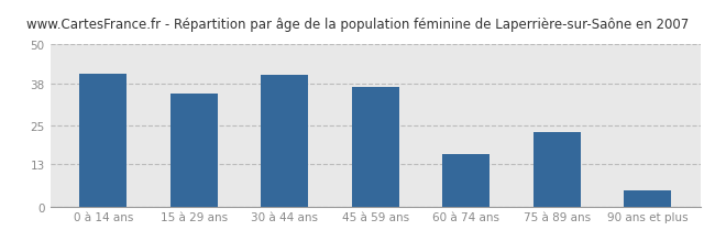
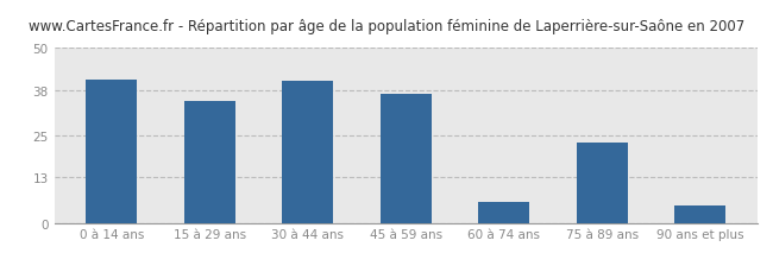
60 à 74 ans: 16.0 -> 6.0
